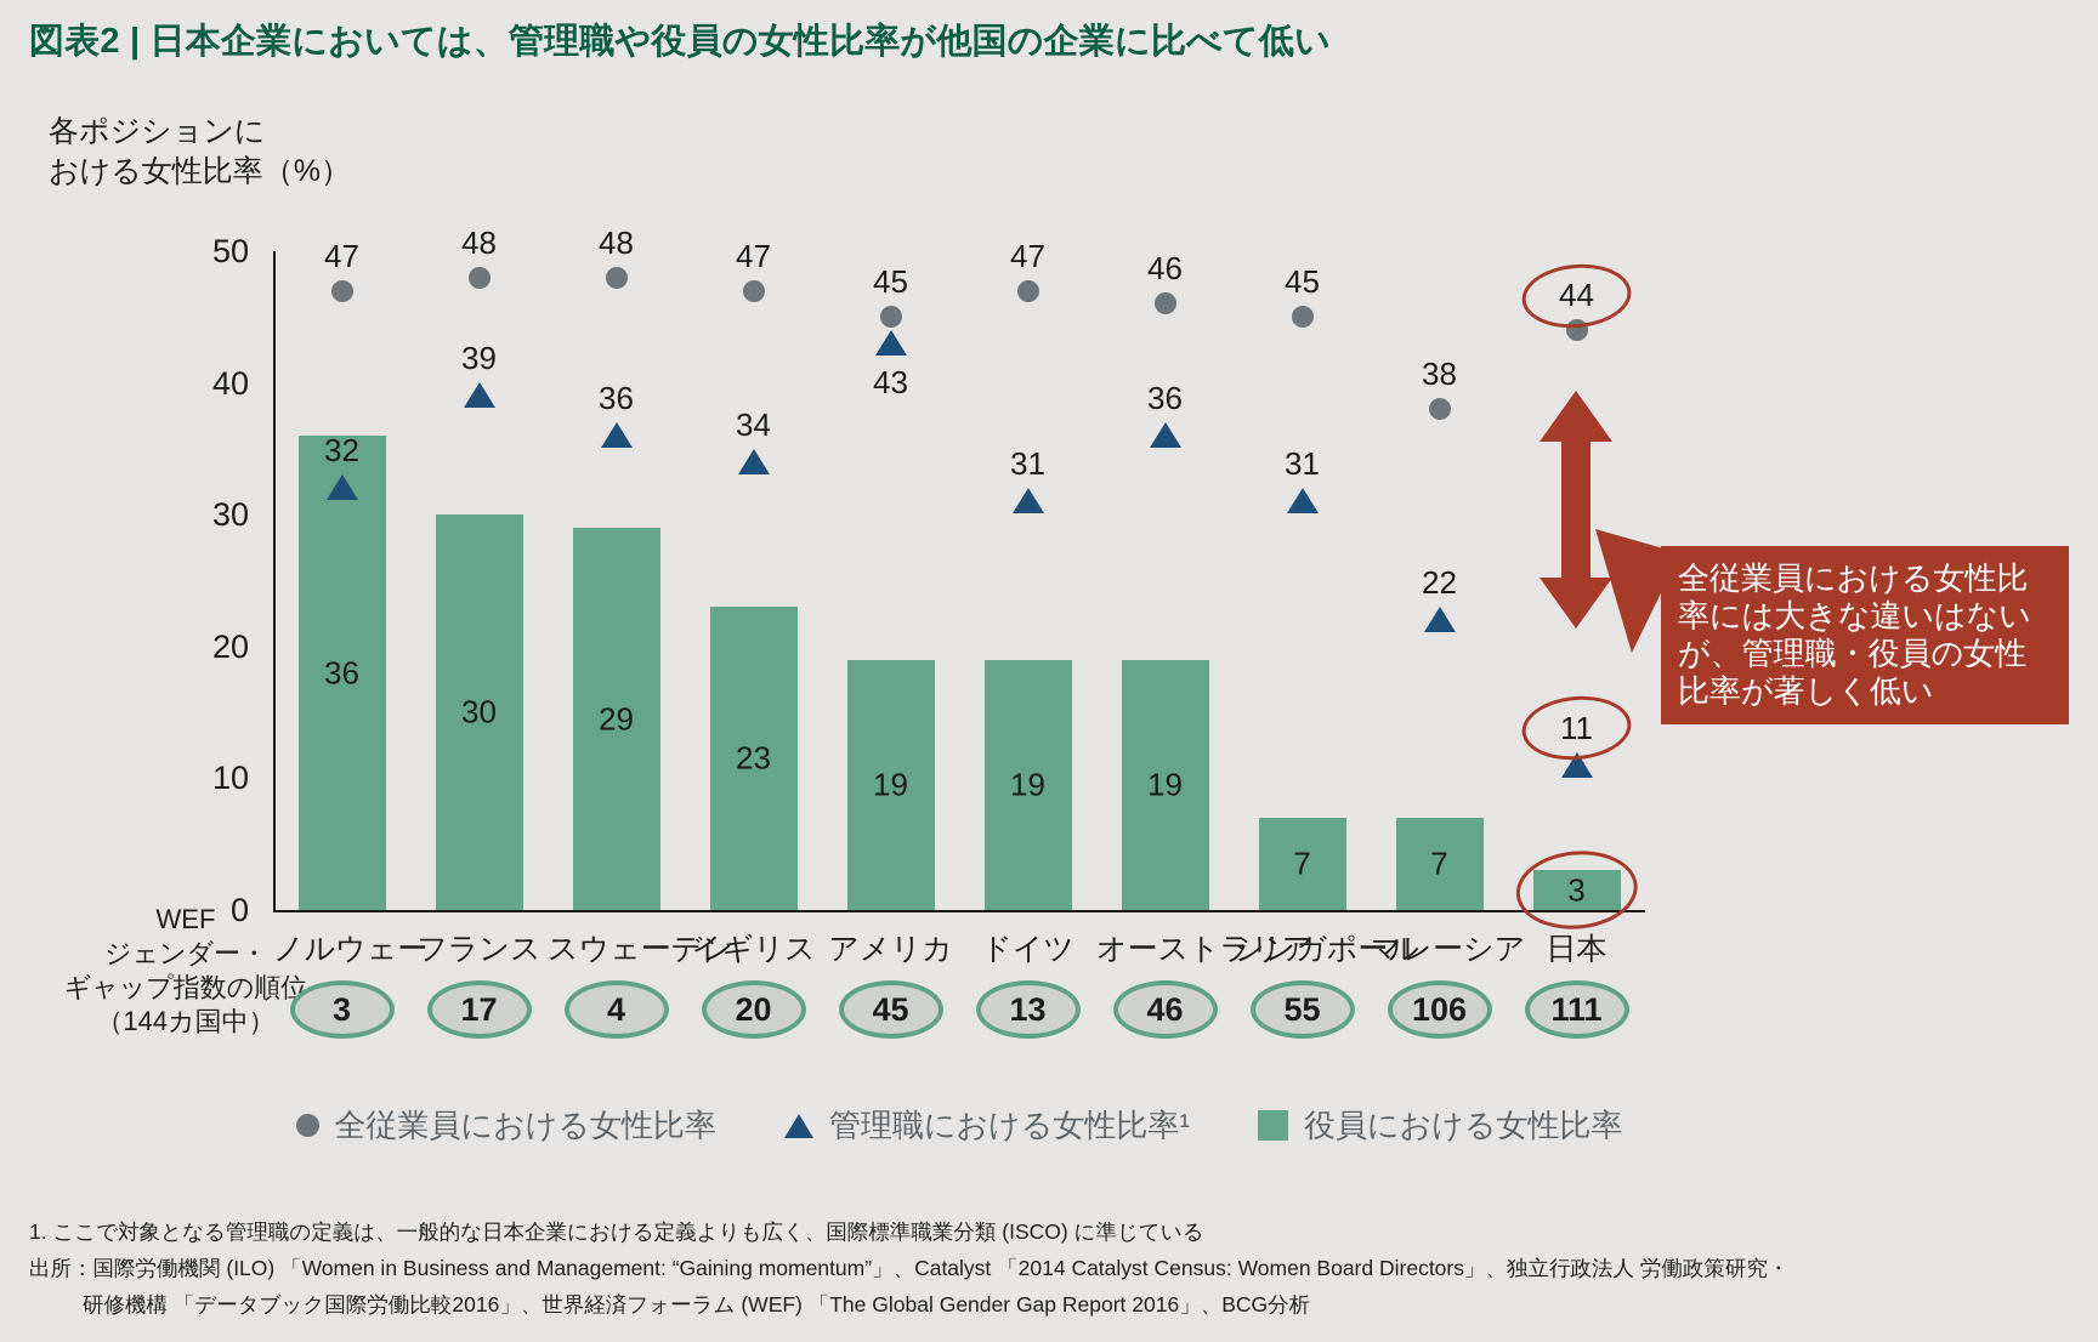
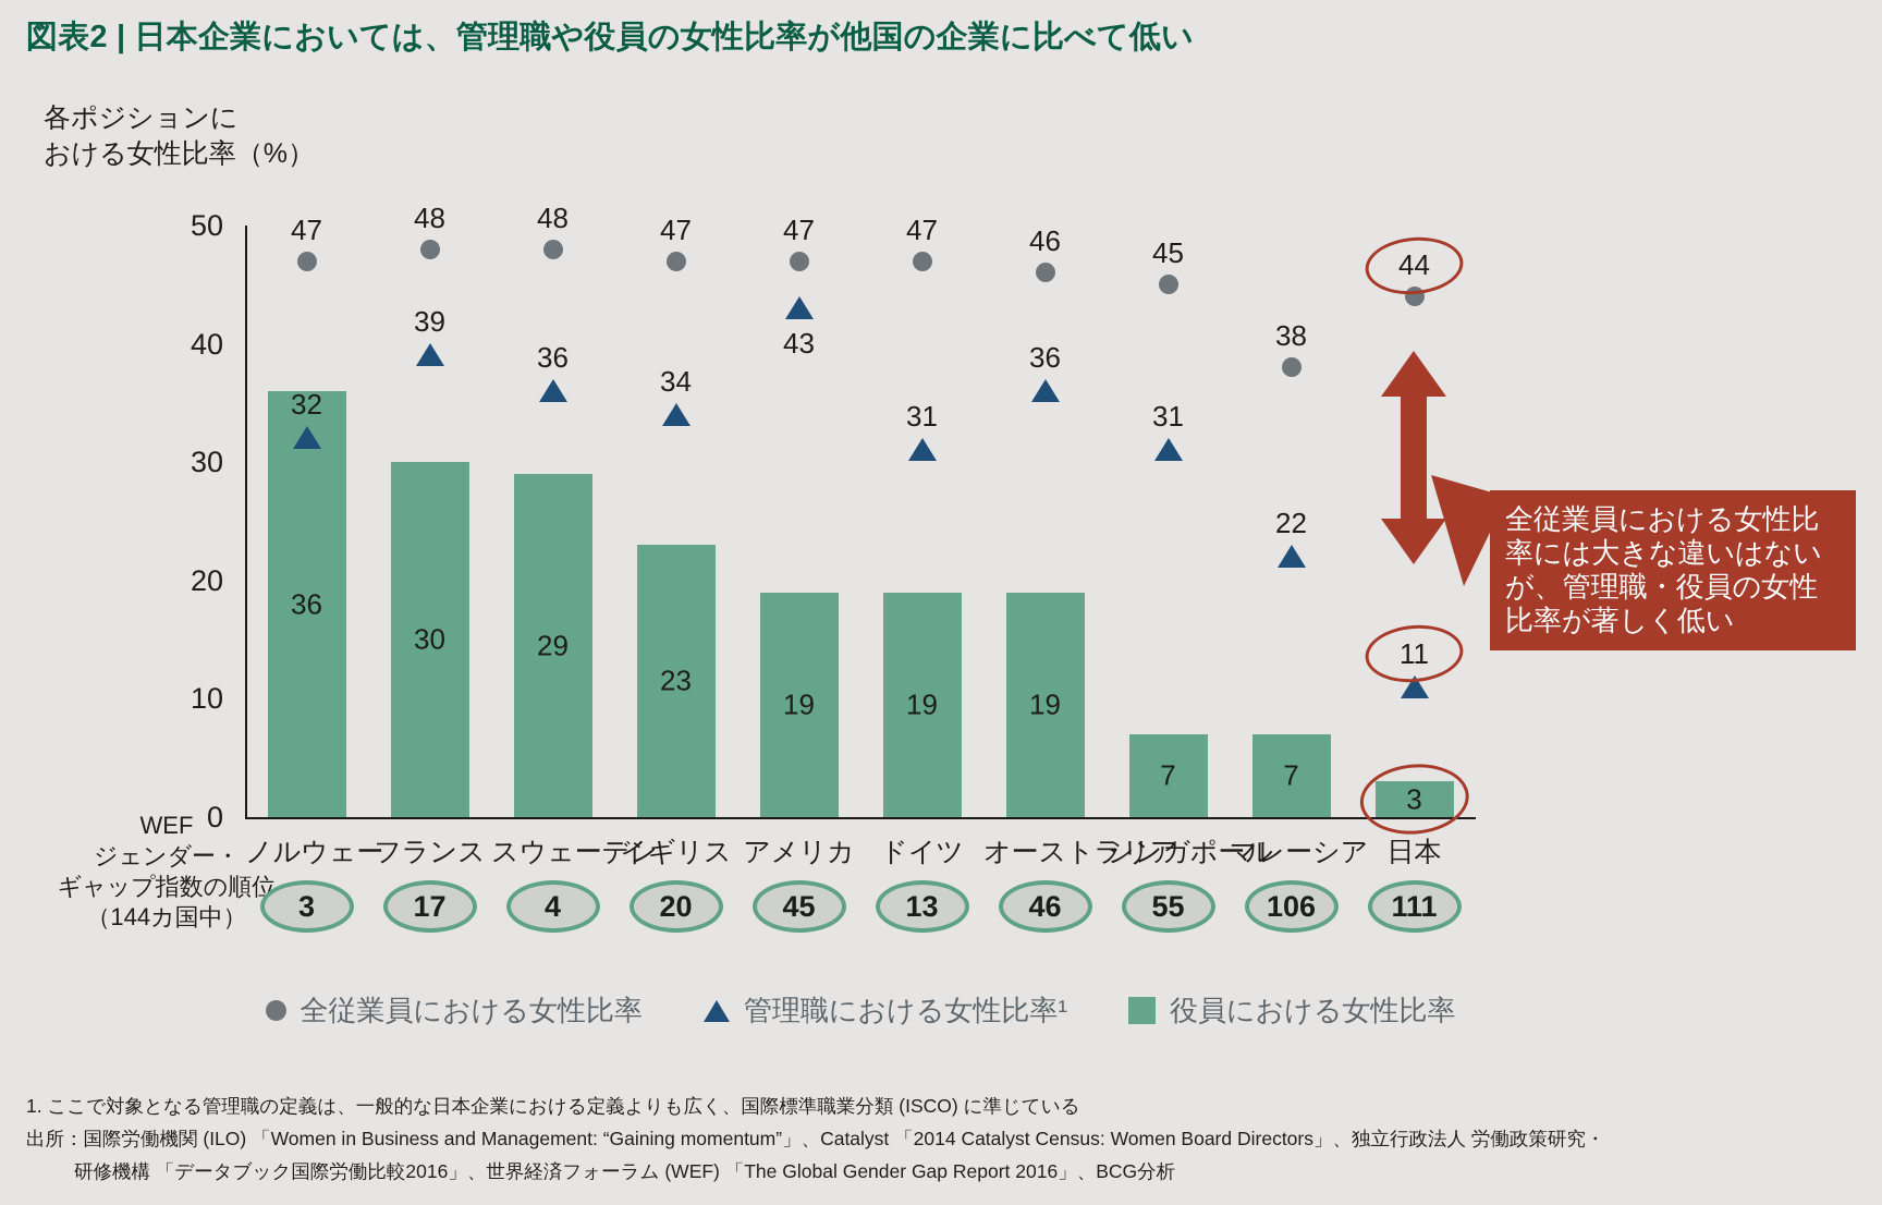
全従業員における女性比率/アメリカ: 45 -> 47
